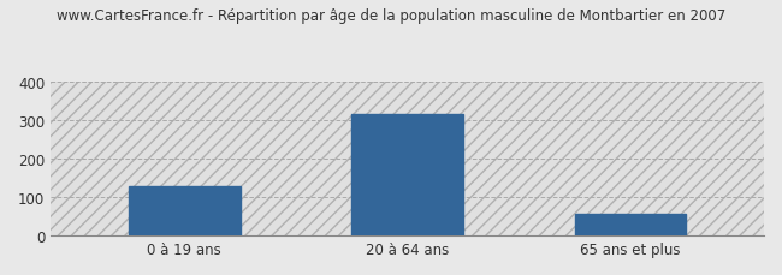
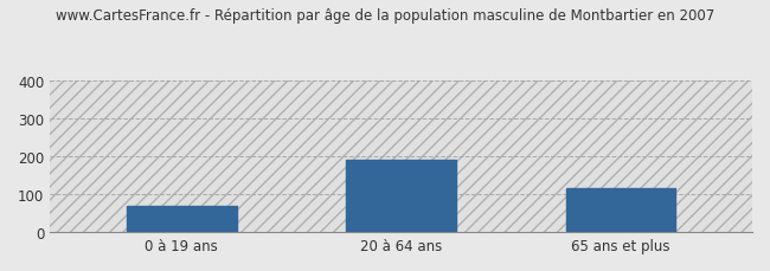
0 à 19 ans: 128 -> 70
20 à 64 ans: 315 -> 190
65 ans et plus: 57 -> 115
